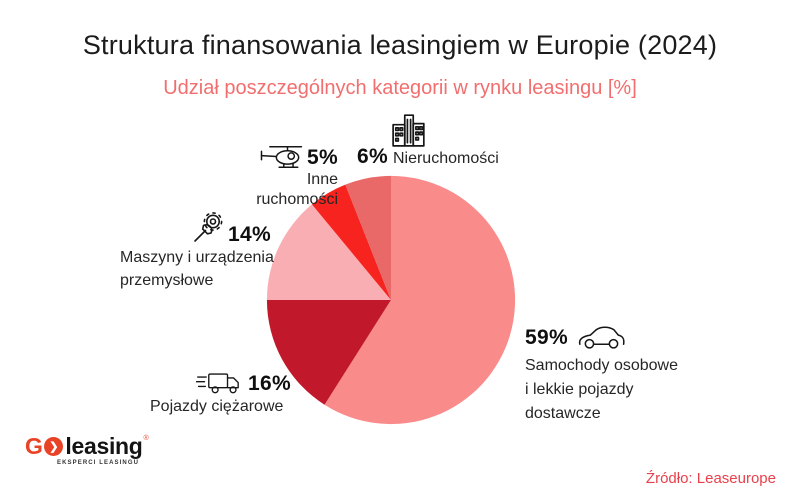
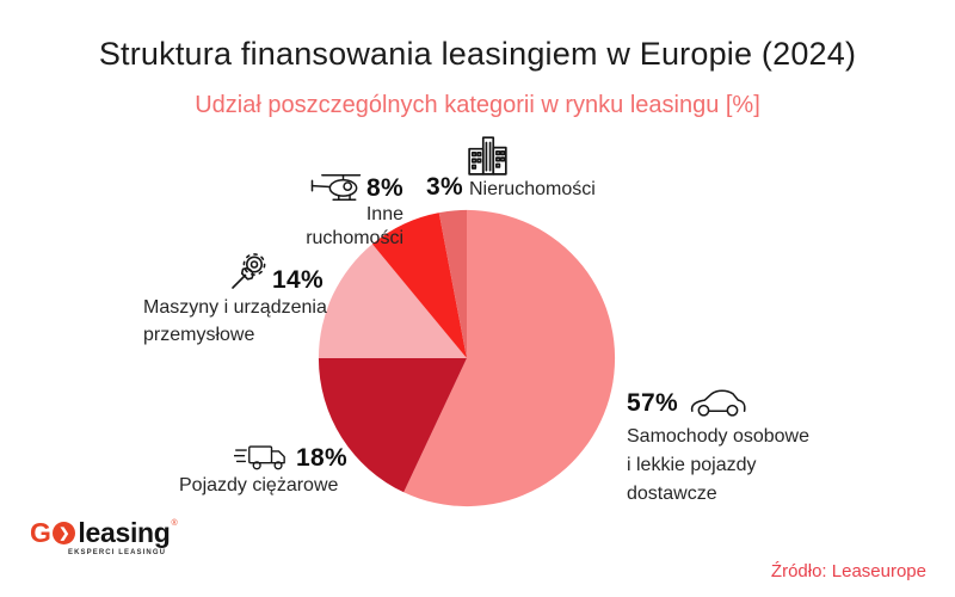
Samochody osobowe i lekkie pojazdy dostawcze: 59% -> 57%
Pojazdy ciężarowe: 16% -> 18%
Inne ruchomości: 5% -> 8%
Nieruchomości: 6% -> 3%
